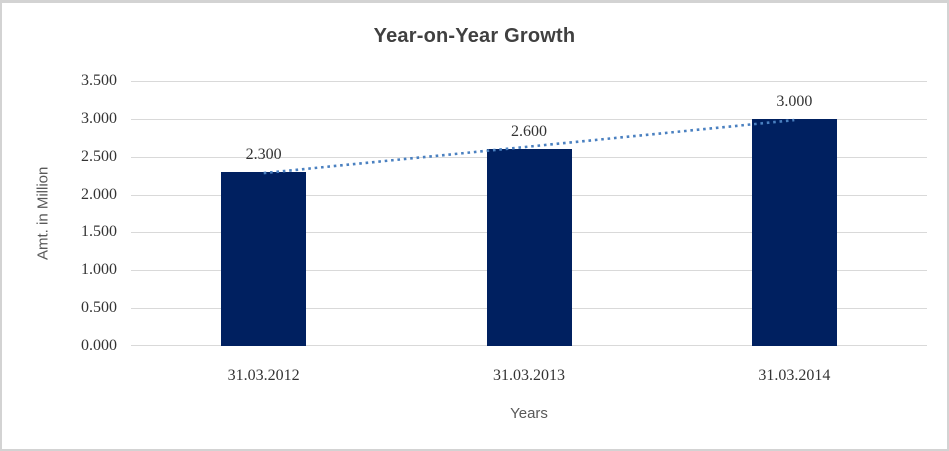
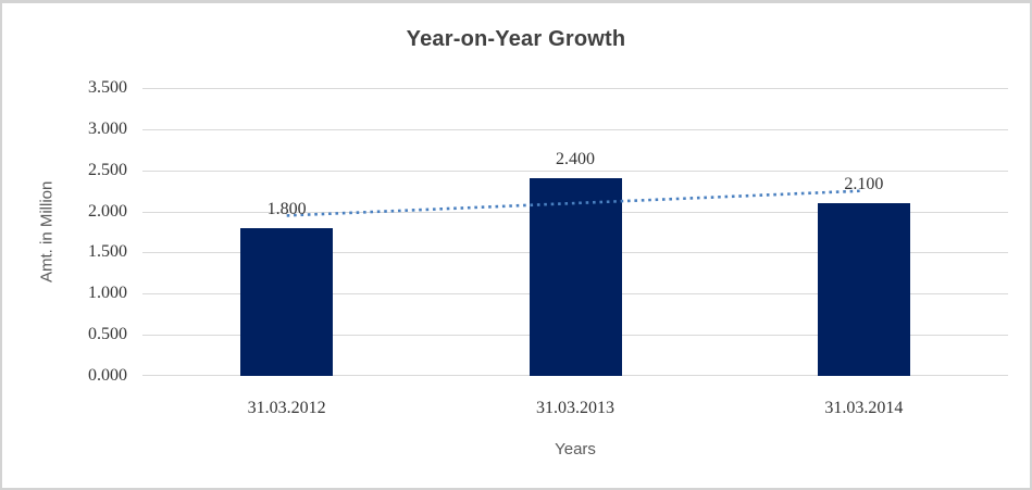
31.03.2012: 2.300 -> 1.800
31.03.2013: 2.600 -> 2.400
31.03.2014: 3.000 -> 2.100
